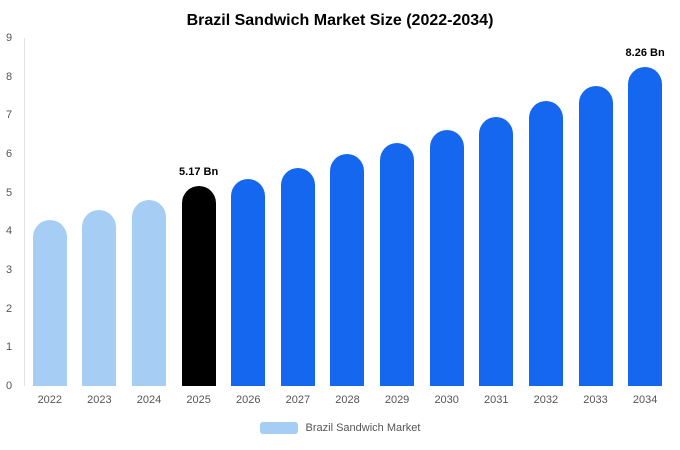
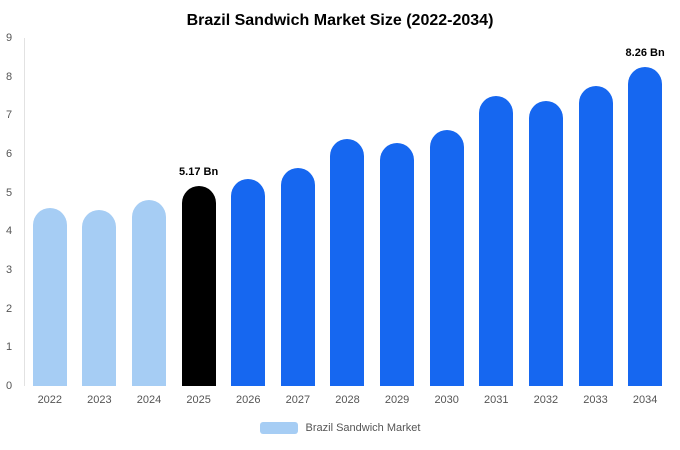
2022: 4.3 -> 4.6
2028: 6.0 -> 6.4
2031: 7.0 -> 7.5
